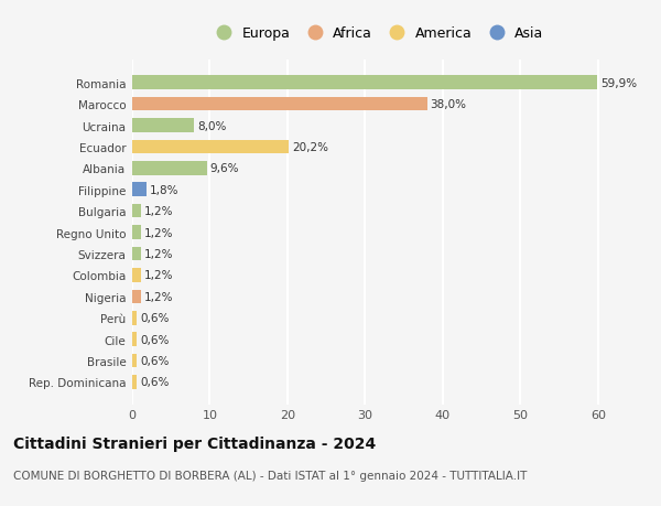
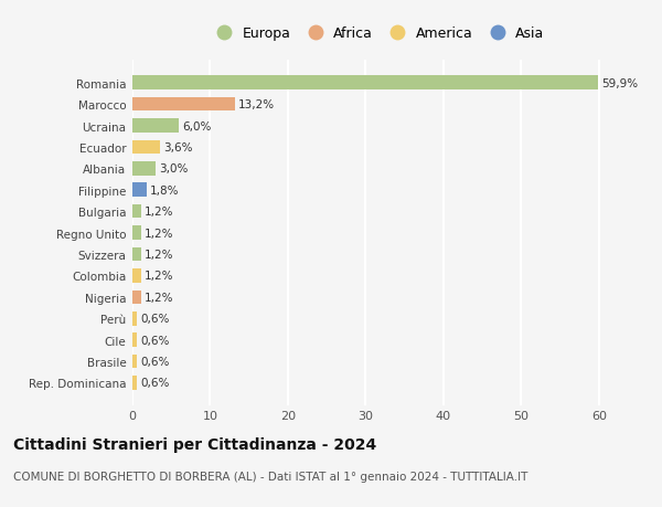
Marocco: 38,0% -> 13,2%
Ucraina: 8,0% -> 6,0%
Ecuador: 20,2% -> 3,6%
Albania: 9,6% -> 3,0%
